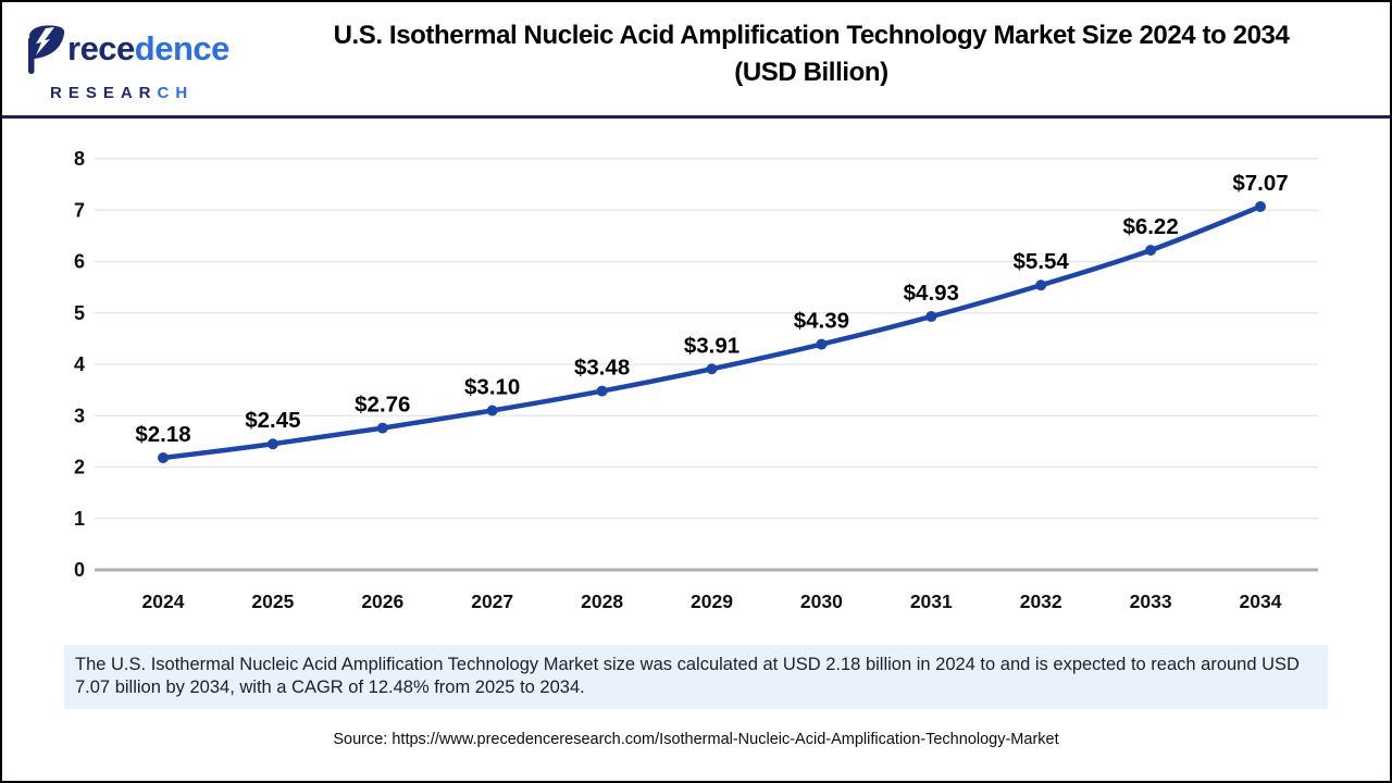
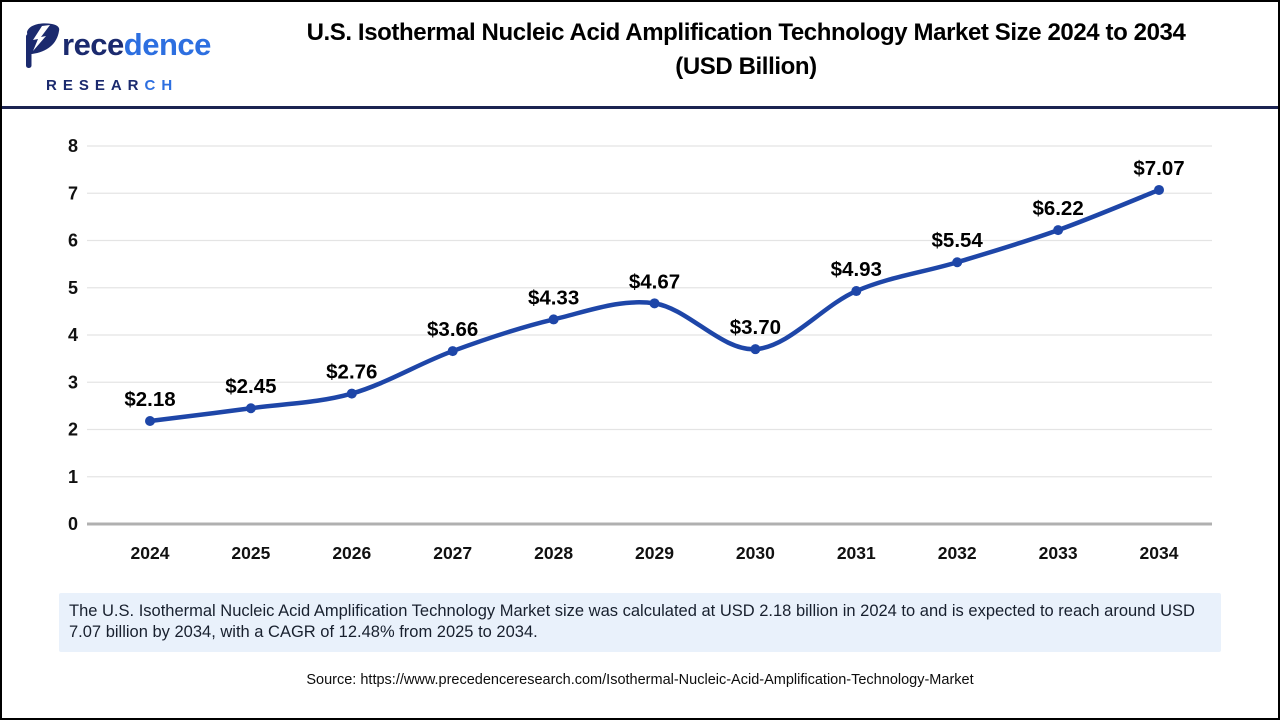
2027: $3.10 -> $3.66
2028: $3.48 -> $4.33
2029: $3.91 -> $4.67
2030: $4.39 -> $3.70
